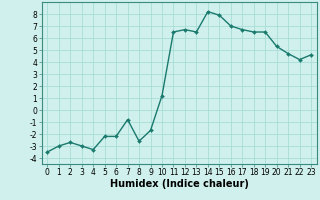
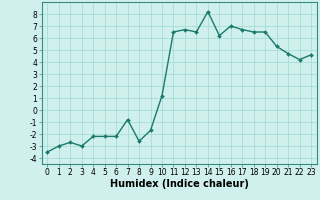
4: -3.3 -> -2.2
15: 7.9 -> 6.2
